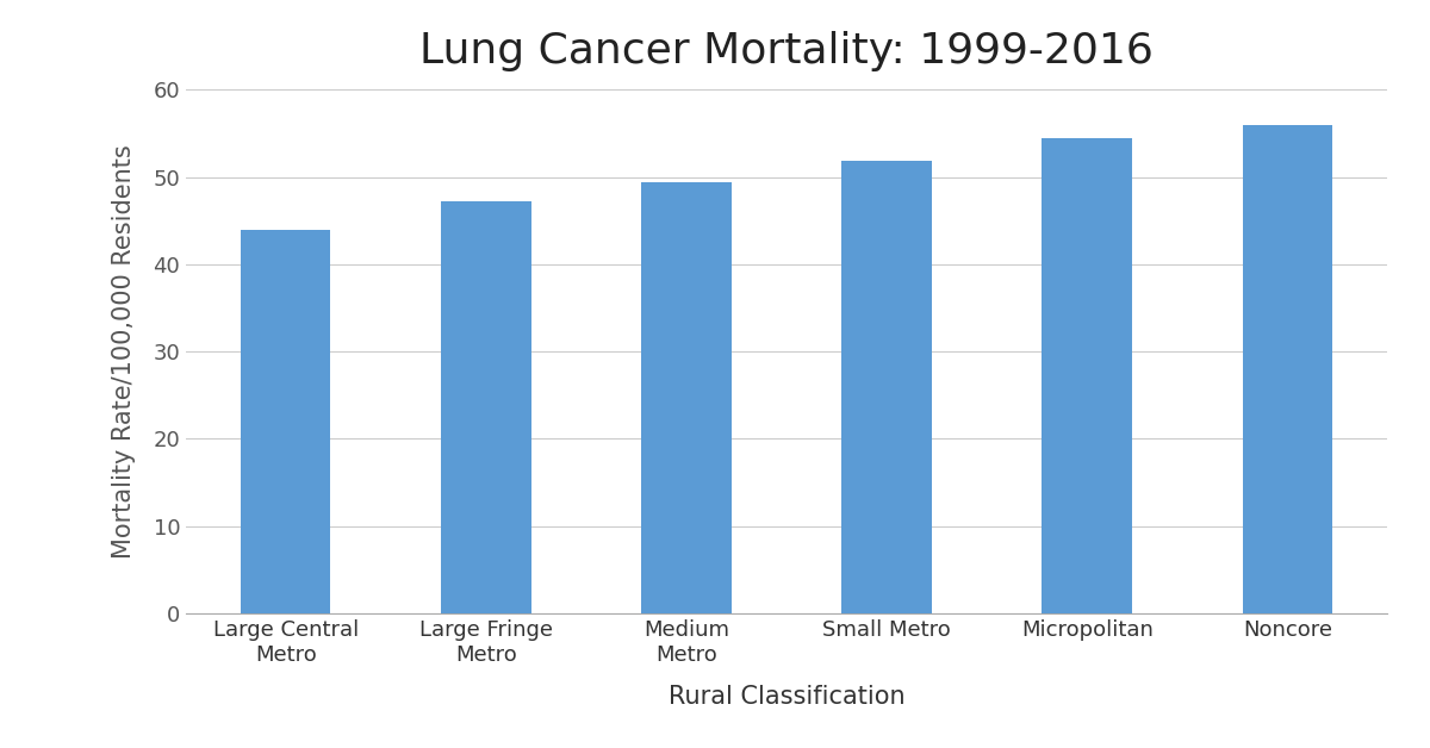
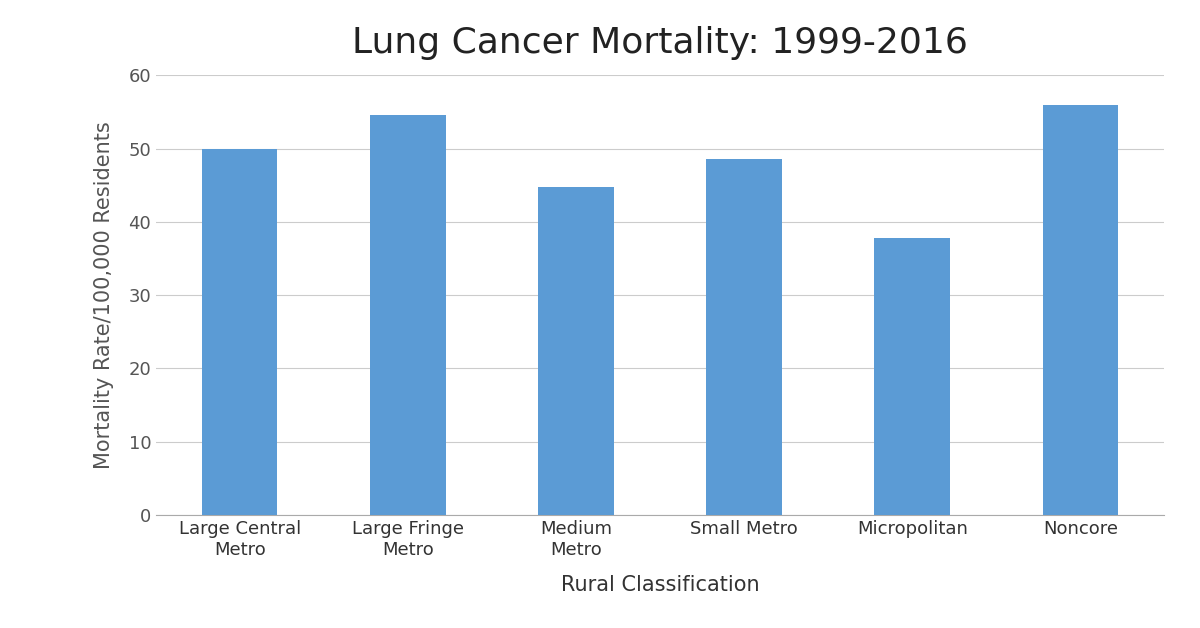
Large Central Metro: 44.0 -> 50.0
Large Fringe Metro: 47.2 -> 54.6
Medium Metro: 49.4 -> 44.8
Small Metro: 51.8 -> 48.6
Micropolitan: 54.5 -> 37.8
